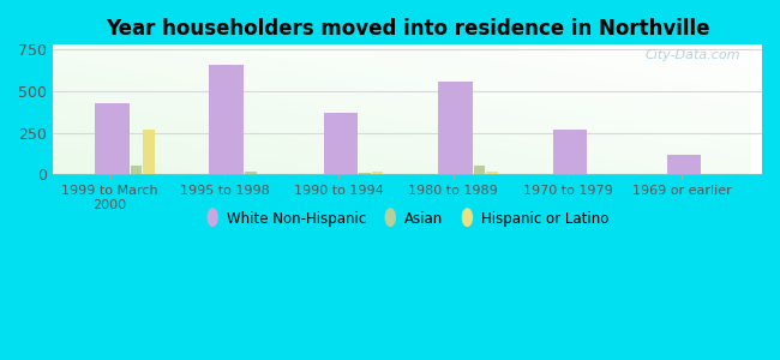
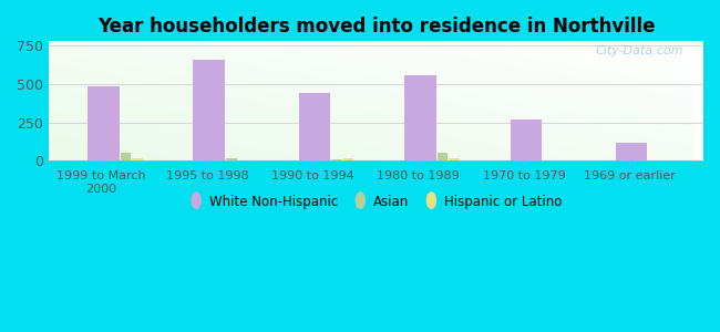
White Non-Hispanic/1999 to March 2000: 430 -> 490
Hispanic or Latino/1999 to March 2000: 270 -> 20
White Non-Hispanic/1990 to 1994: 370 -> 440
